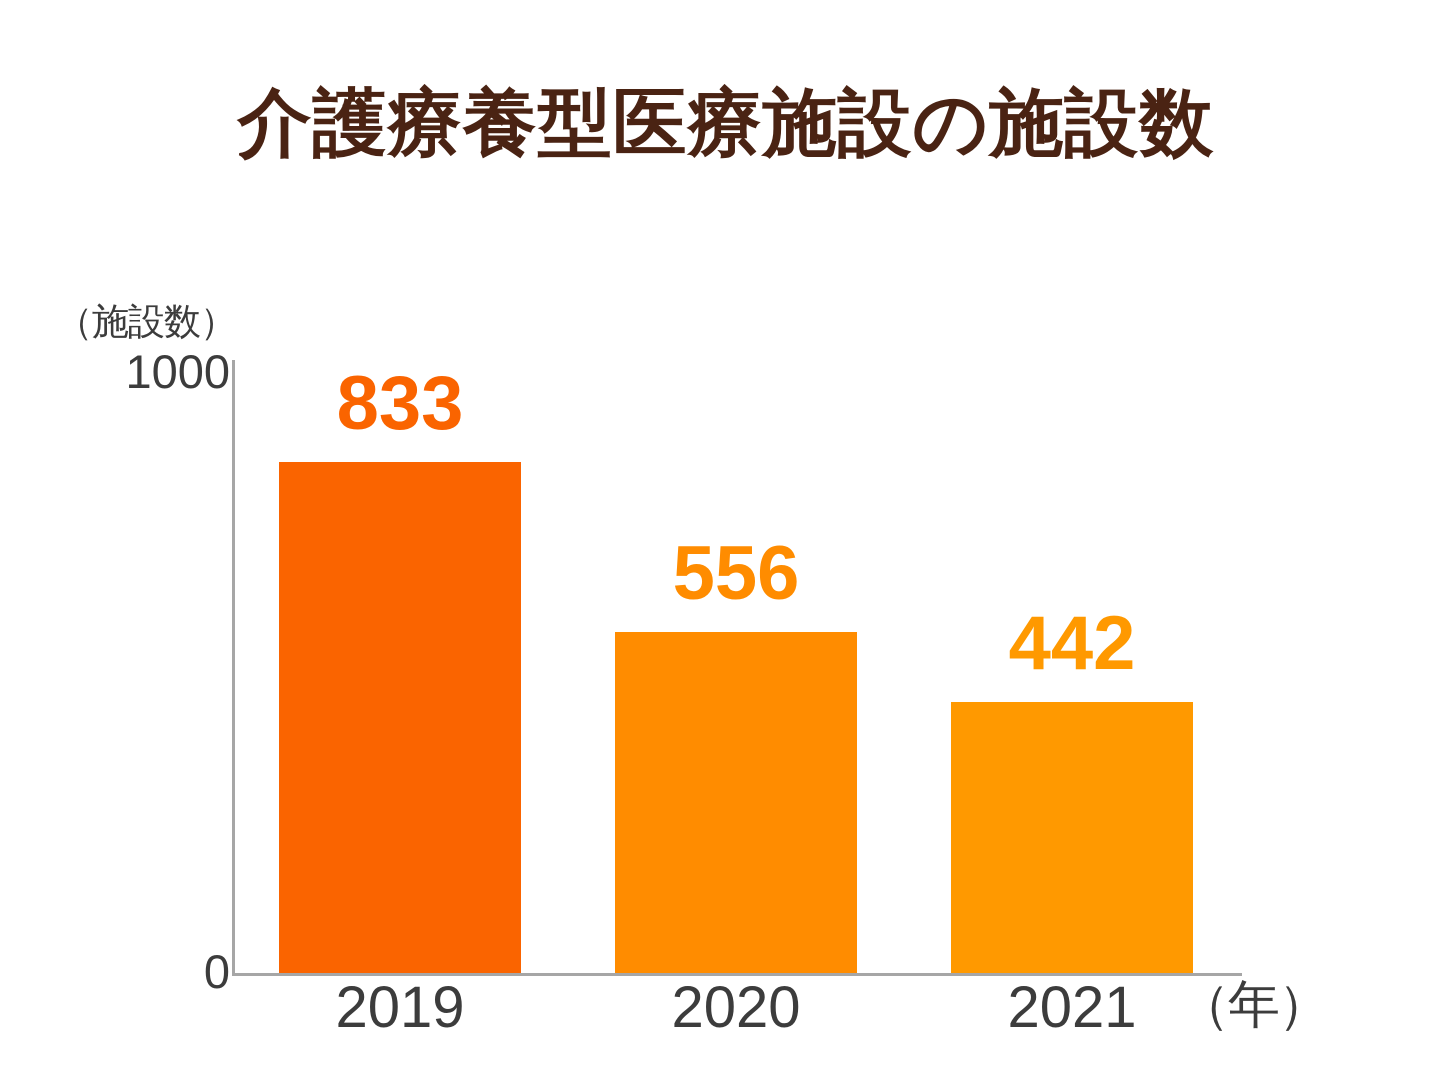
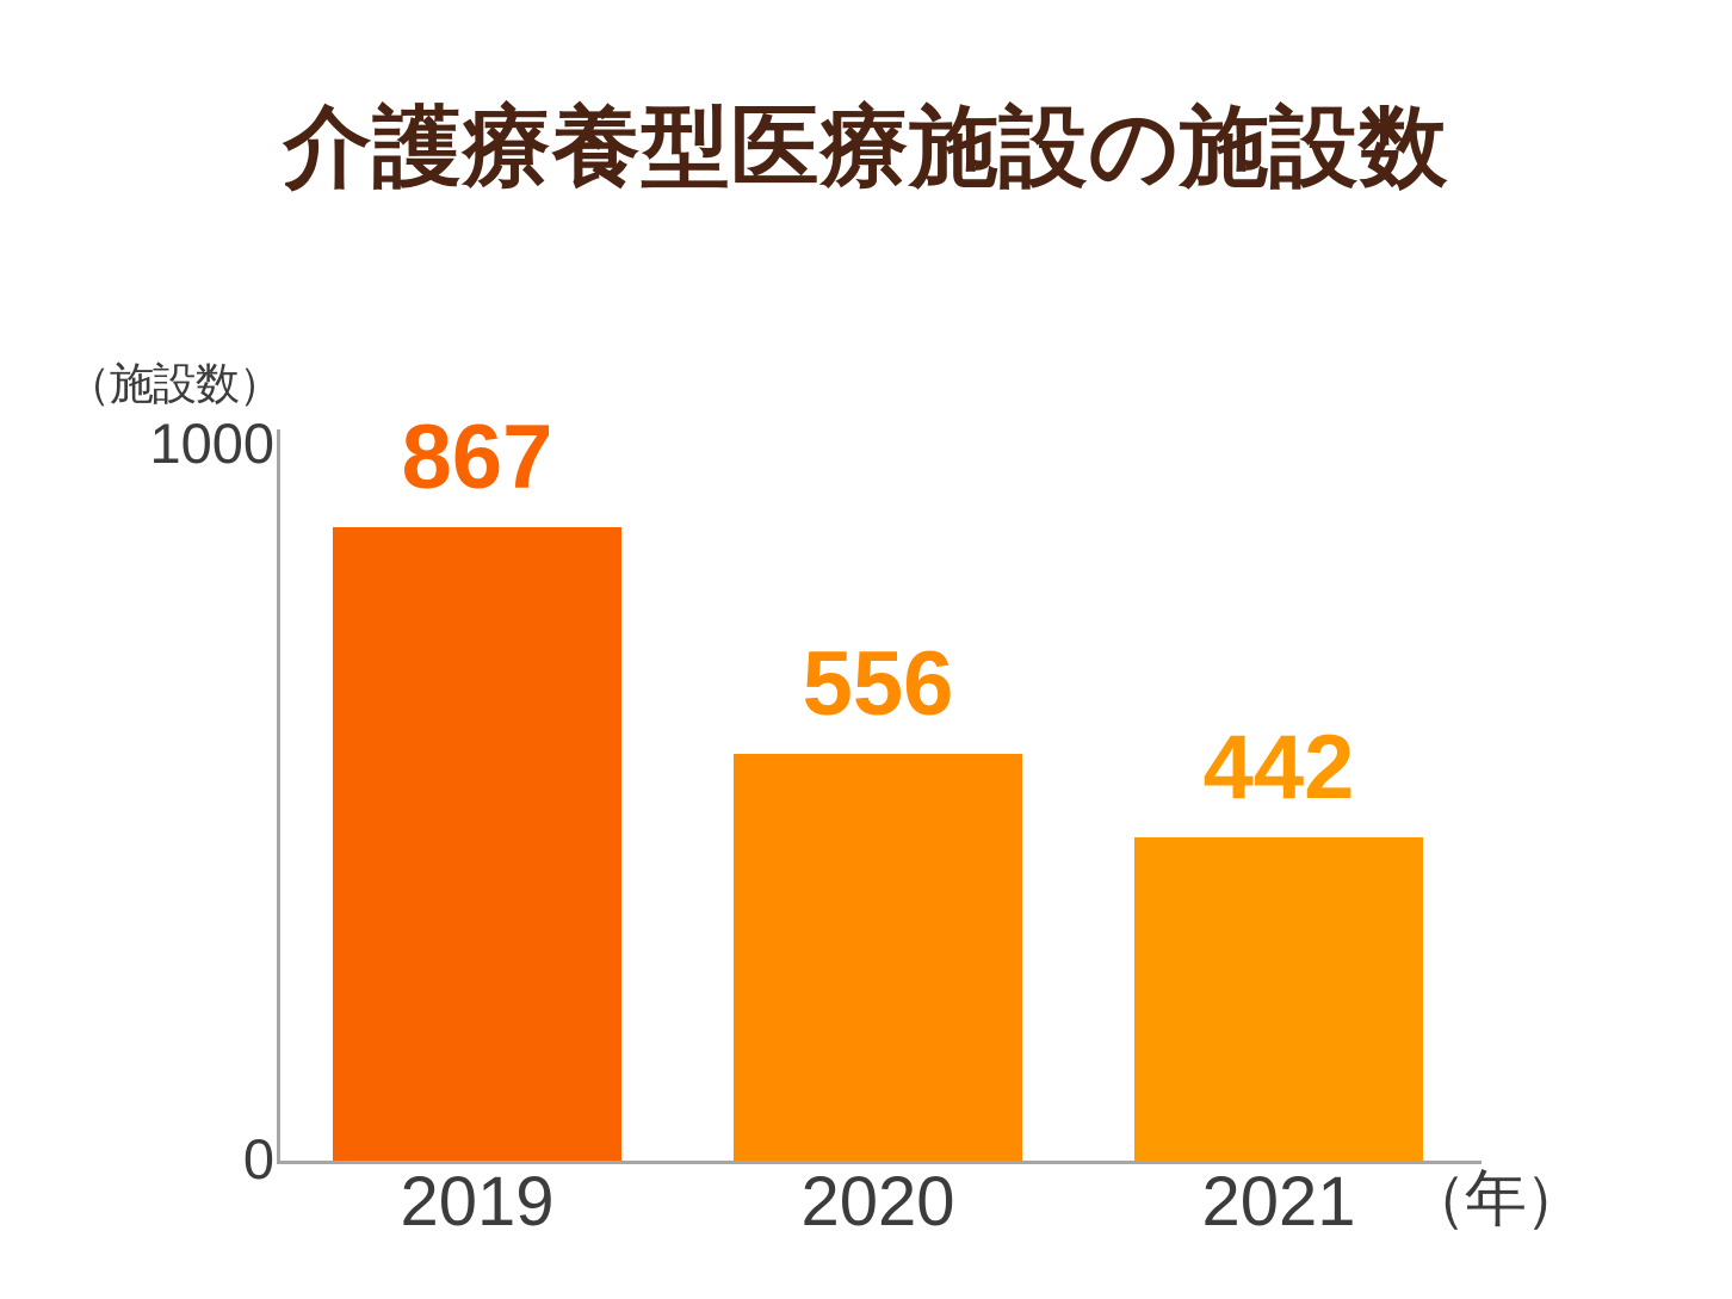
2019: 833 -> 867
